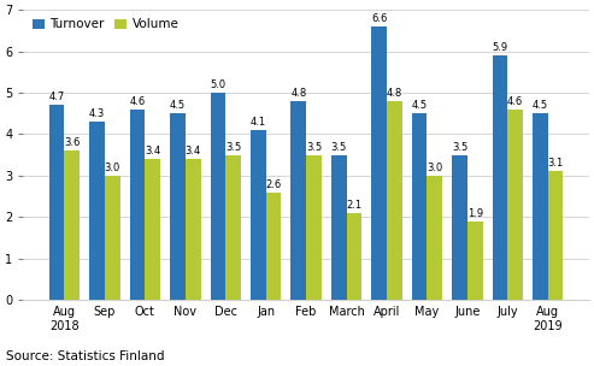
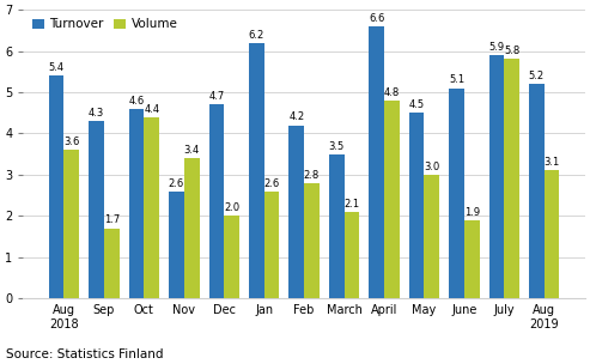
Turnover/Aug 2018: 4.7 -> 5.4
Volume/Sep: 3.0 -> 1.7
Volume/Oct: 3.4 -> 4.4
Turnover/Nov: 4.5 -> 2.6
Turnover/Dec: 5.0 -> 4.7
Volume/Dec: 3.5 -> 2.0
Turnover/Jan: 4.1 -> 6.2
Turnover/Feb: 4.8 -> 4.2
Volume/Feb: 3.5 -> 2.8
Turnover/June: 3.5 -> 5.1
Volume/July: 4.6 -> 5.8
Turnover/Aug 2019: 4.5 -> 5.2
